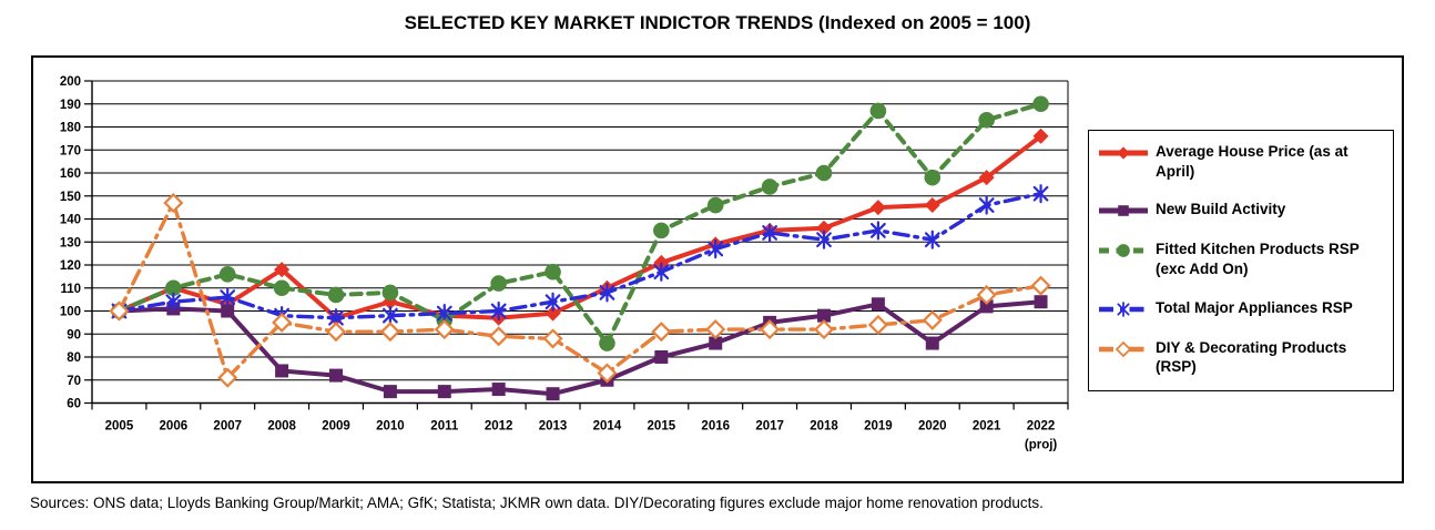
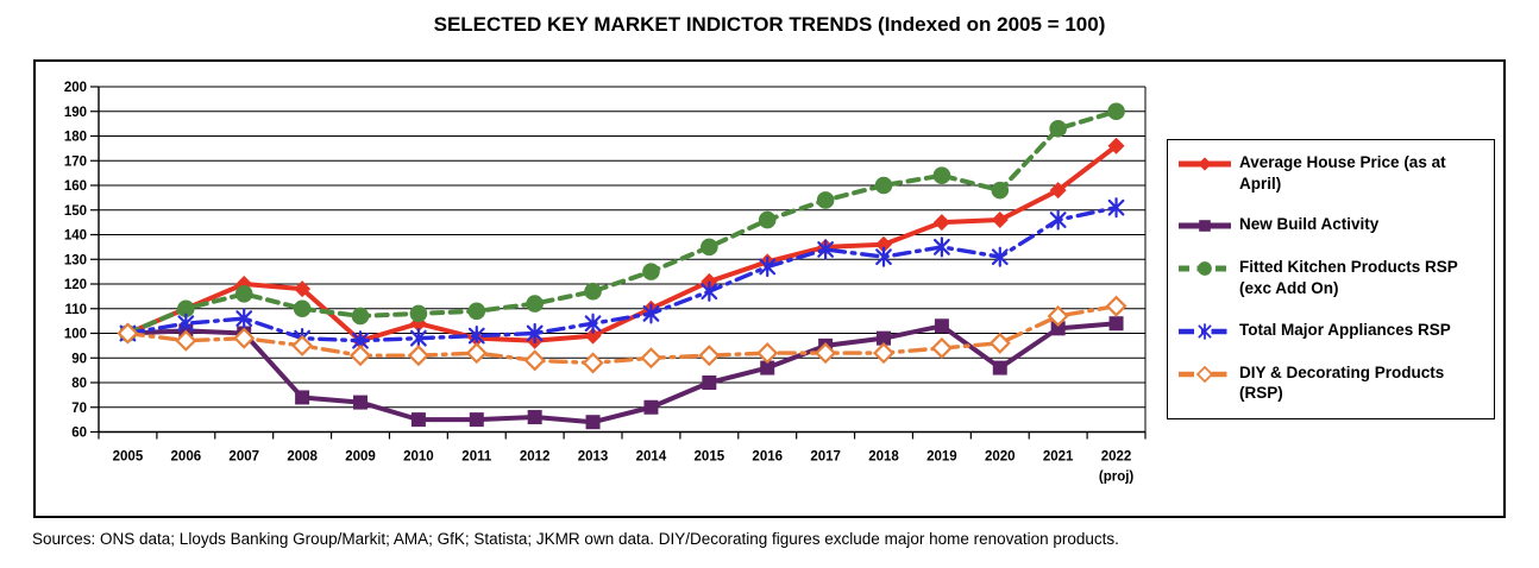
DIY & Decorating Products (RSP)/2006: 147 -> 97
Average House Price (as at April)/2007: 103 -> 120
DIY & Decorating Products (RSP)/2007: 71 -> 98
Fitted Kitchen Products RSP (exc Add On)/2011: 96 -> 109
Fitted Kitchen Products RSP (exc Add On)/2014: 86 -> 125
DIY & Decorating Products (RSP)/2014: 73 -> 90
Fitted Kitchen Products RSP (exc Add On)/2019: 187 -> 164
